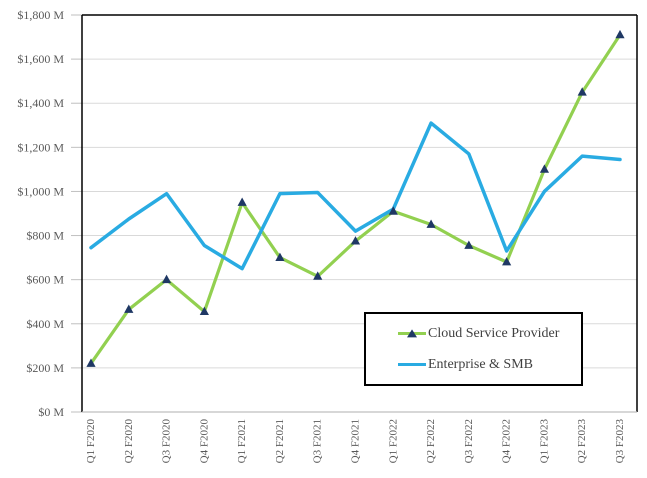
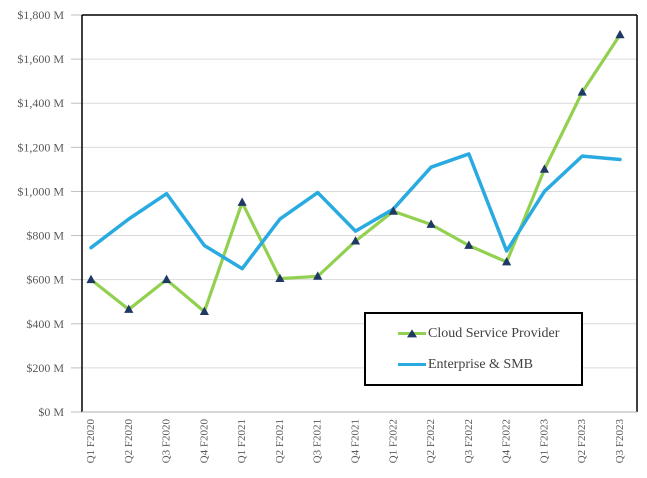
Cloud Service Provider/Q1 F2020: $220M -> $600M
Cloud Service Provider/Q2 F2021: $700M -> $600M
Enterprise & SMB/Q2 F2021: $990M -> $880M
Enterprise & SMB/Q2 F2022: $1310M -> $1110M
